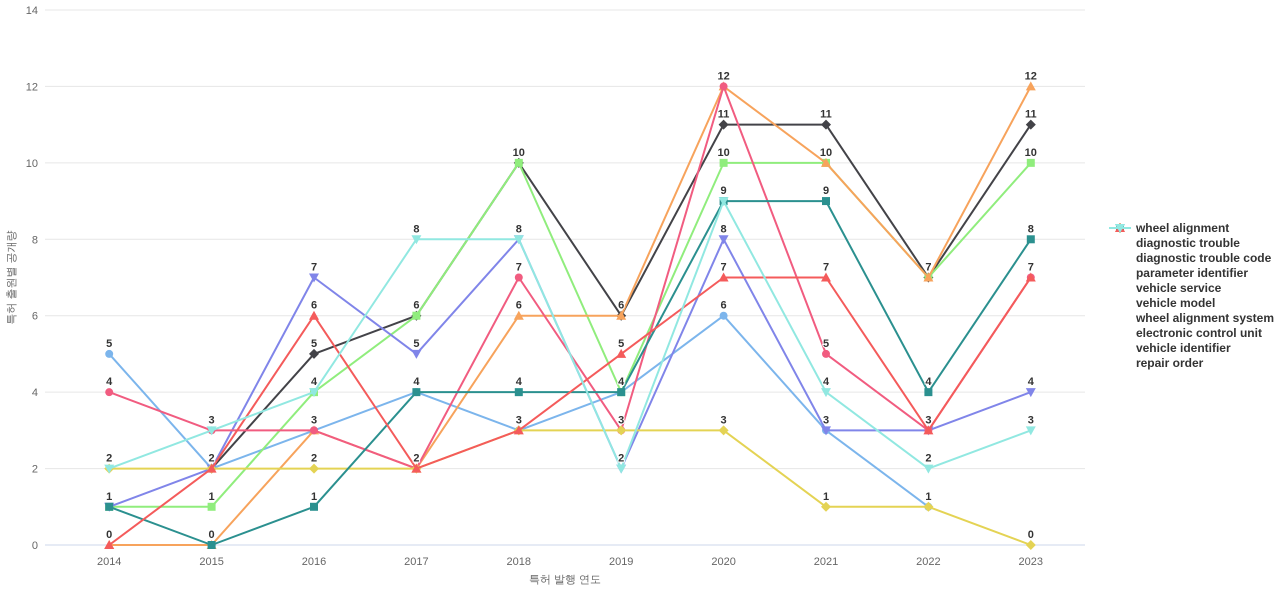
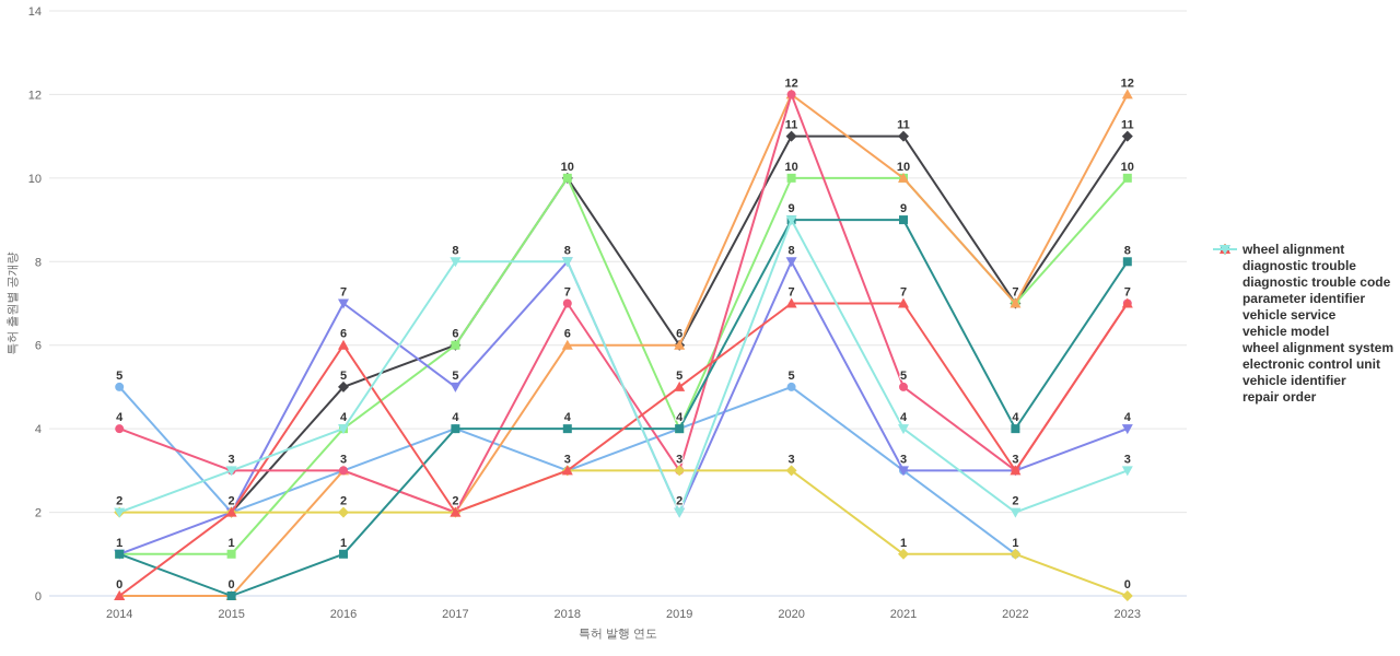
wheel alignment/2020: 6 -> 5
